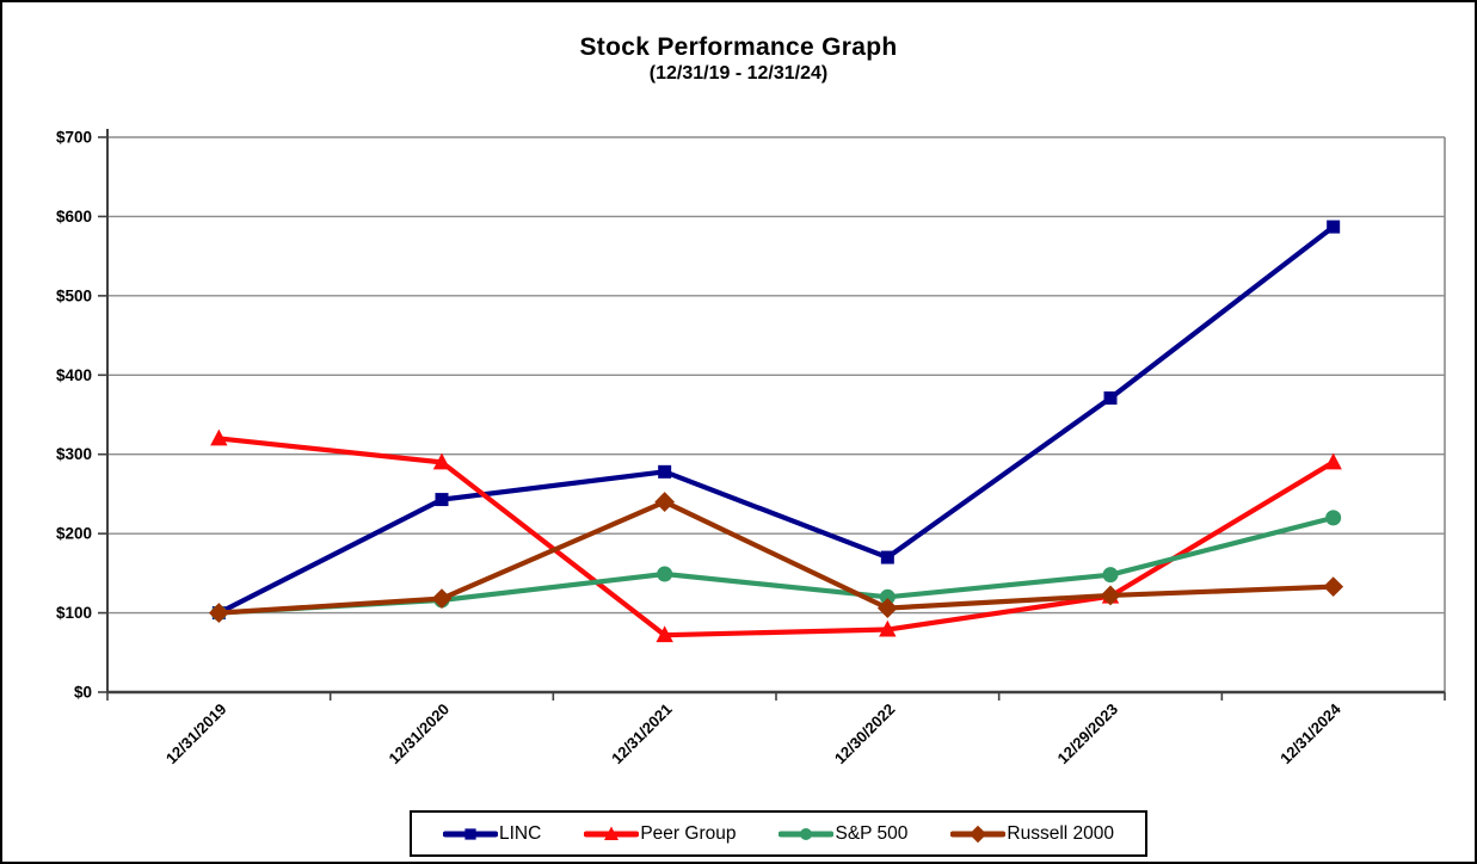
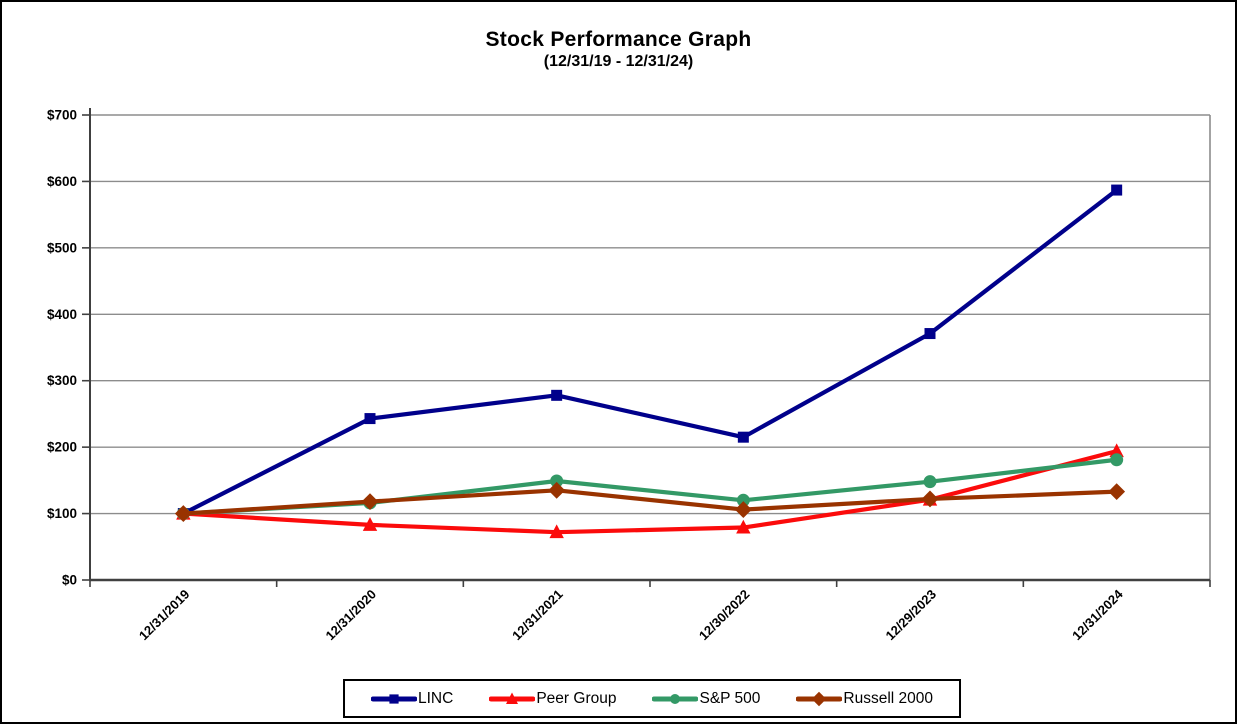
Peer Group/12/31/2019: $320 -> $100
Peer Group/12/31/2020: $290 -> $80
Russell 2000/12/31/2021: $240 -> $140
LINC/12/30/2022: $170 -> $220
Peer Group/12/31/2024: $290 -> $190
S&P 500/12/31/2024: $220 -> $180
